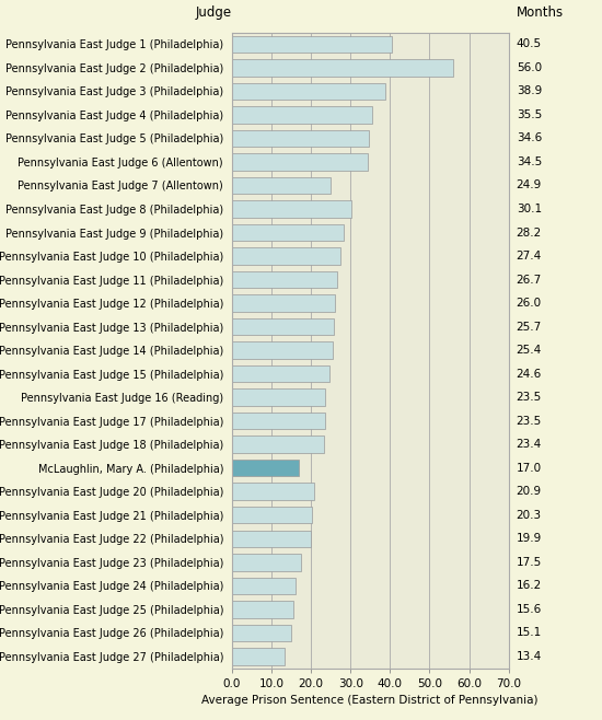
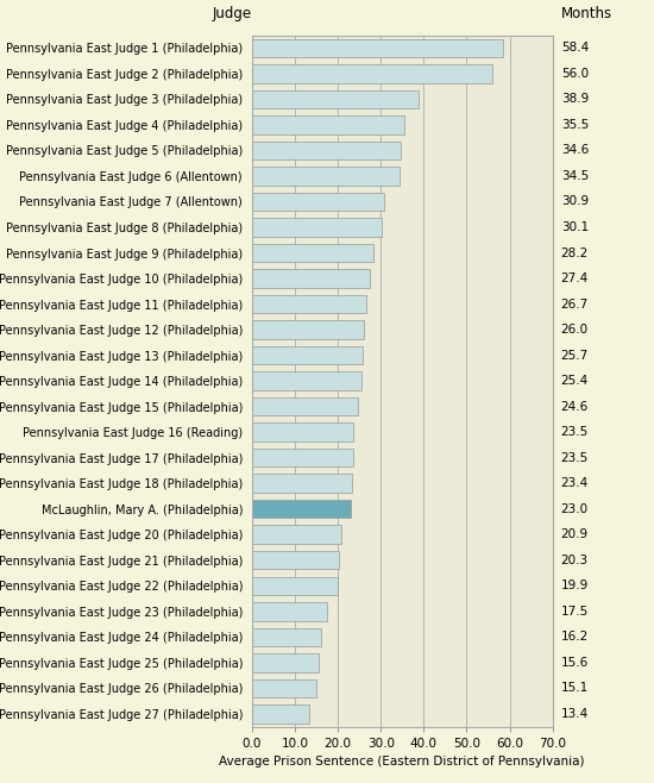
Pennsylvania East Judge 1 (Philadelphia): 40.5 -> 58.4
Pennsylvania East Judge 7 (Allentown): 24.9 -> 30.9
McLaughlin, Mary A. (Philadelphia): 17.0 -> 23.0
